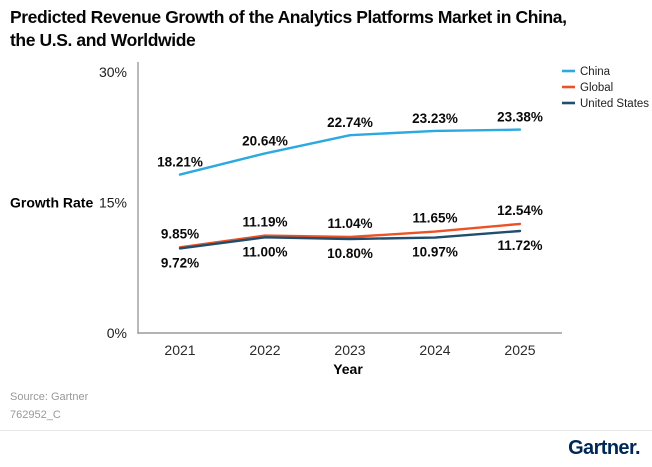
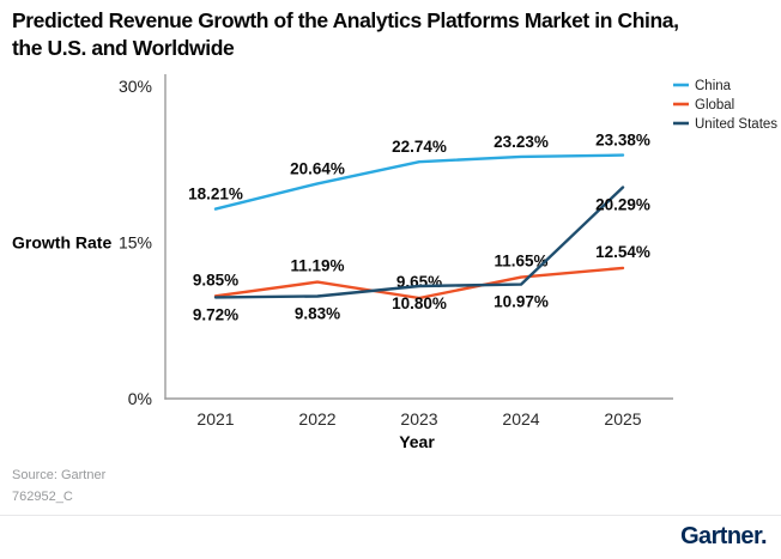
United States/2022: 11.00% -> 9.83%
Global/2023: 11.04% -> 9.65%
United States/2025: 11.72% -> 20.29%
